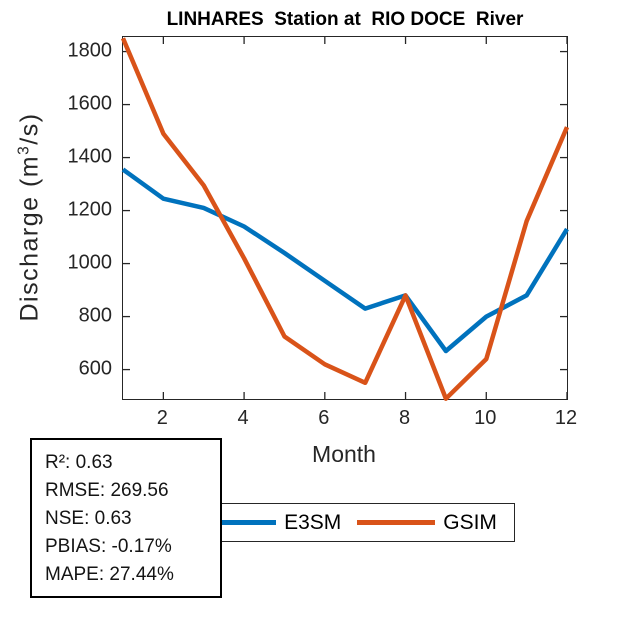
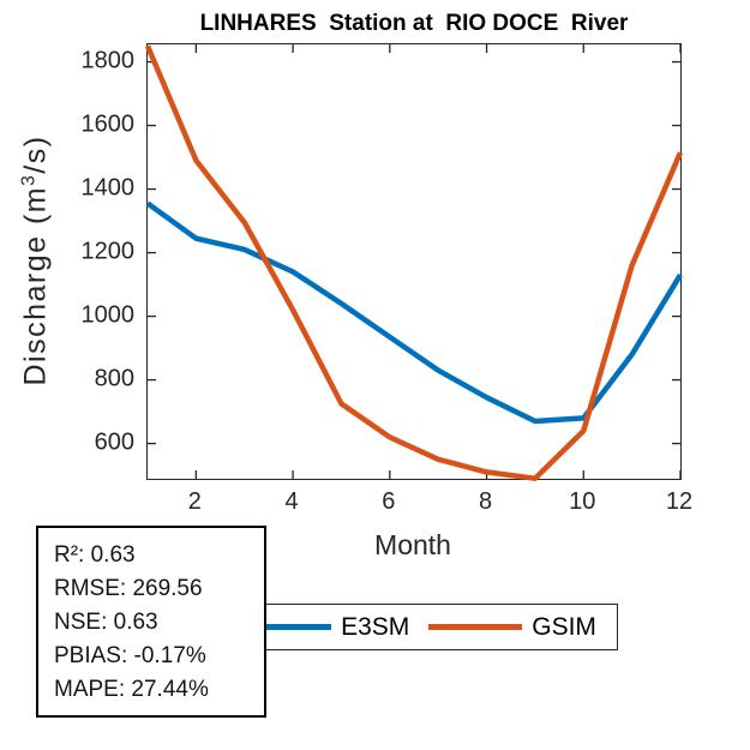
E3SM/8: 880 -> 740
GSIM/8: 880 -> 510
E3SM/10: 800 -> 680
